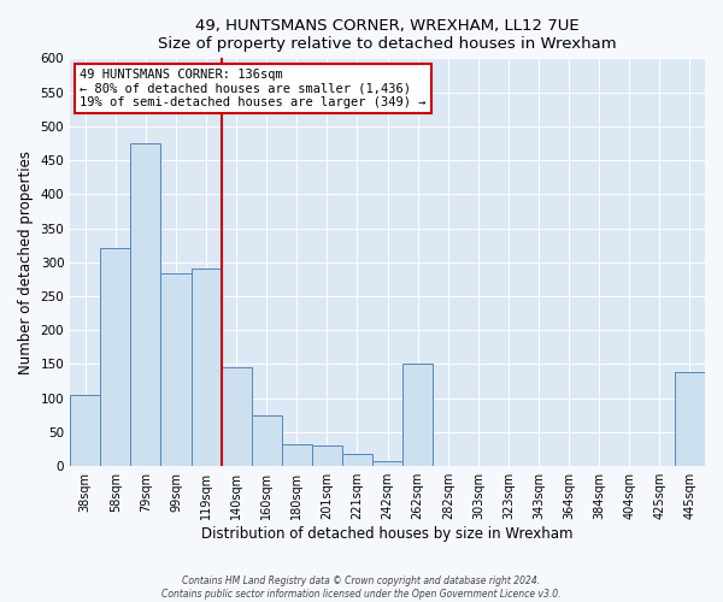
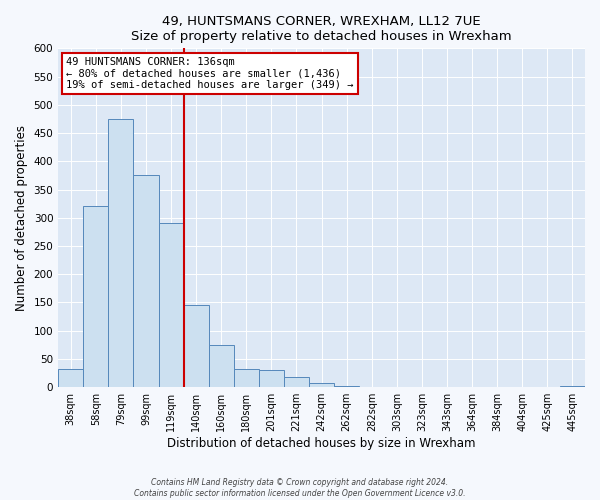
38sqm: 104 -> 32
99sqm: 284 -> 375
262sqm: 150 -> 2
445sqm: 138 -> 2
